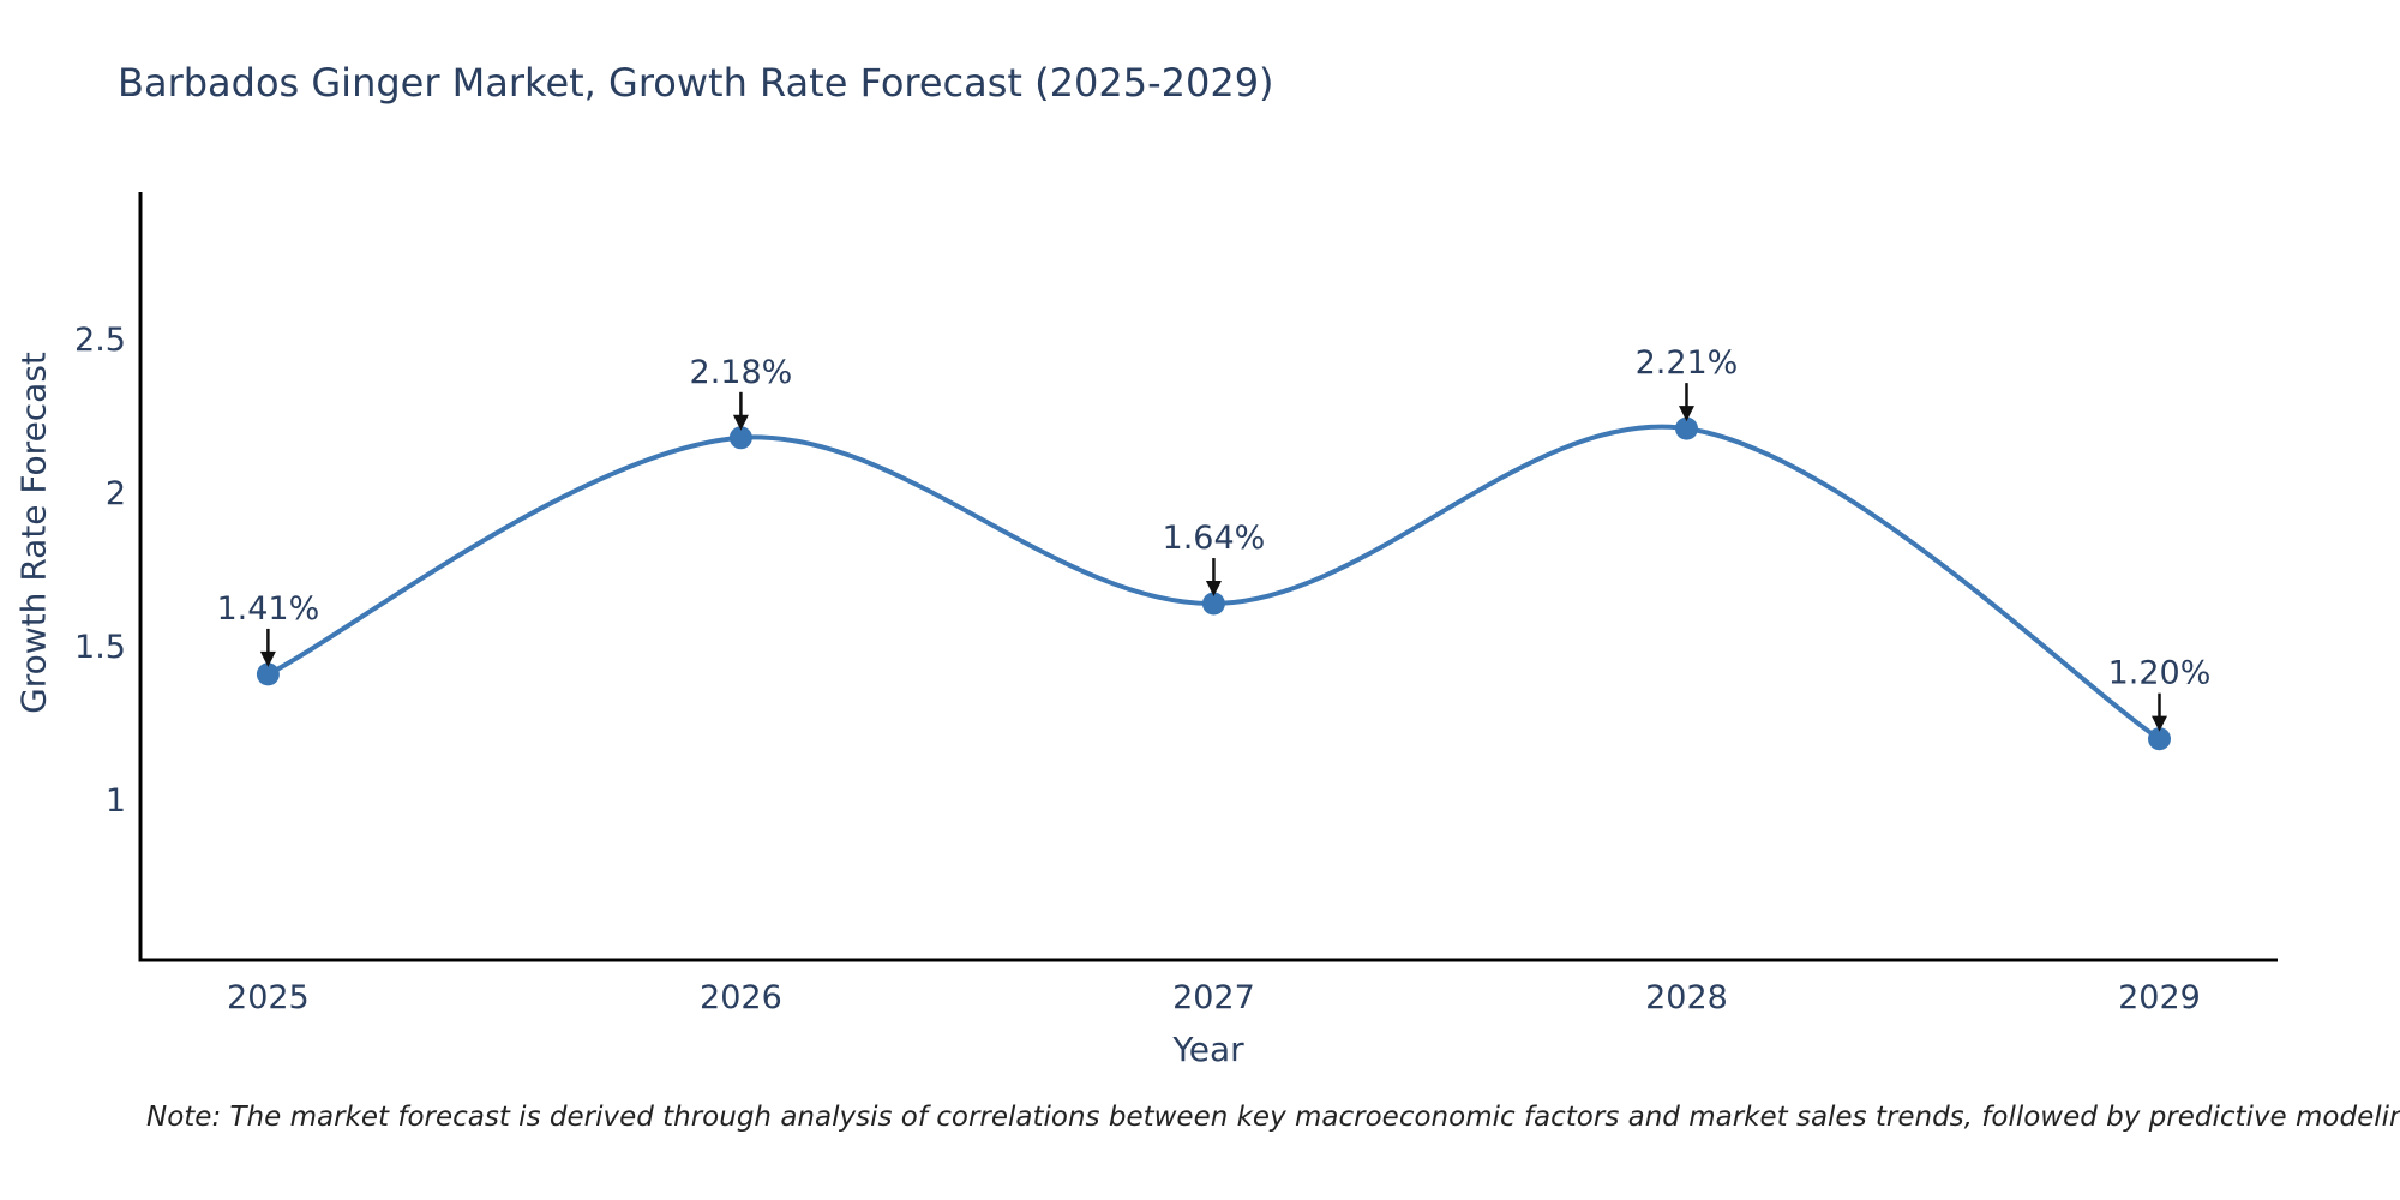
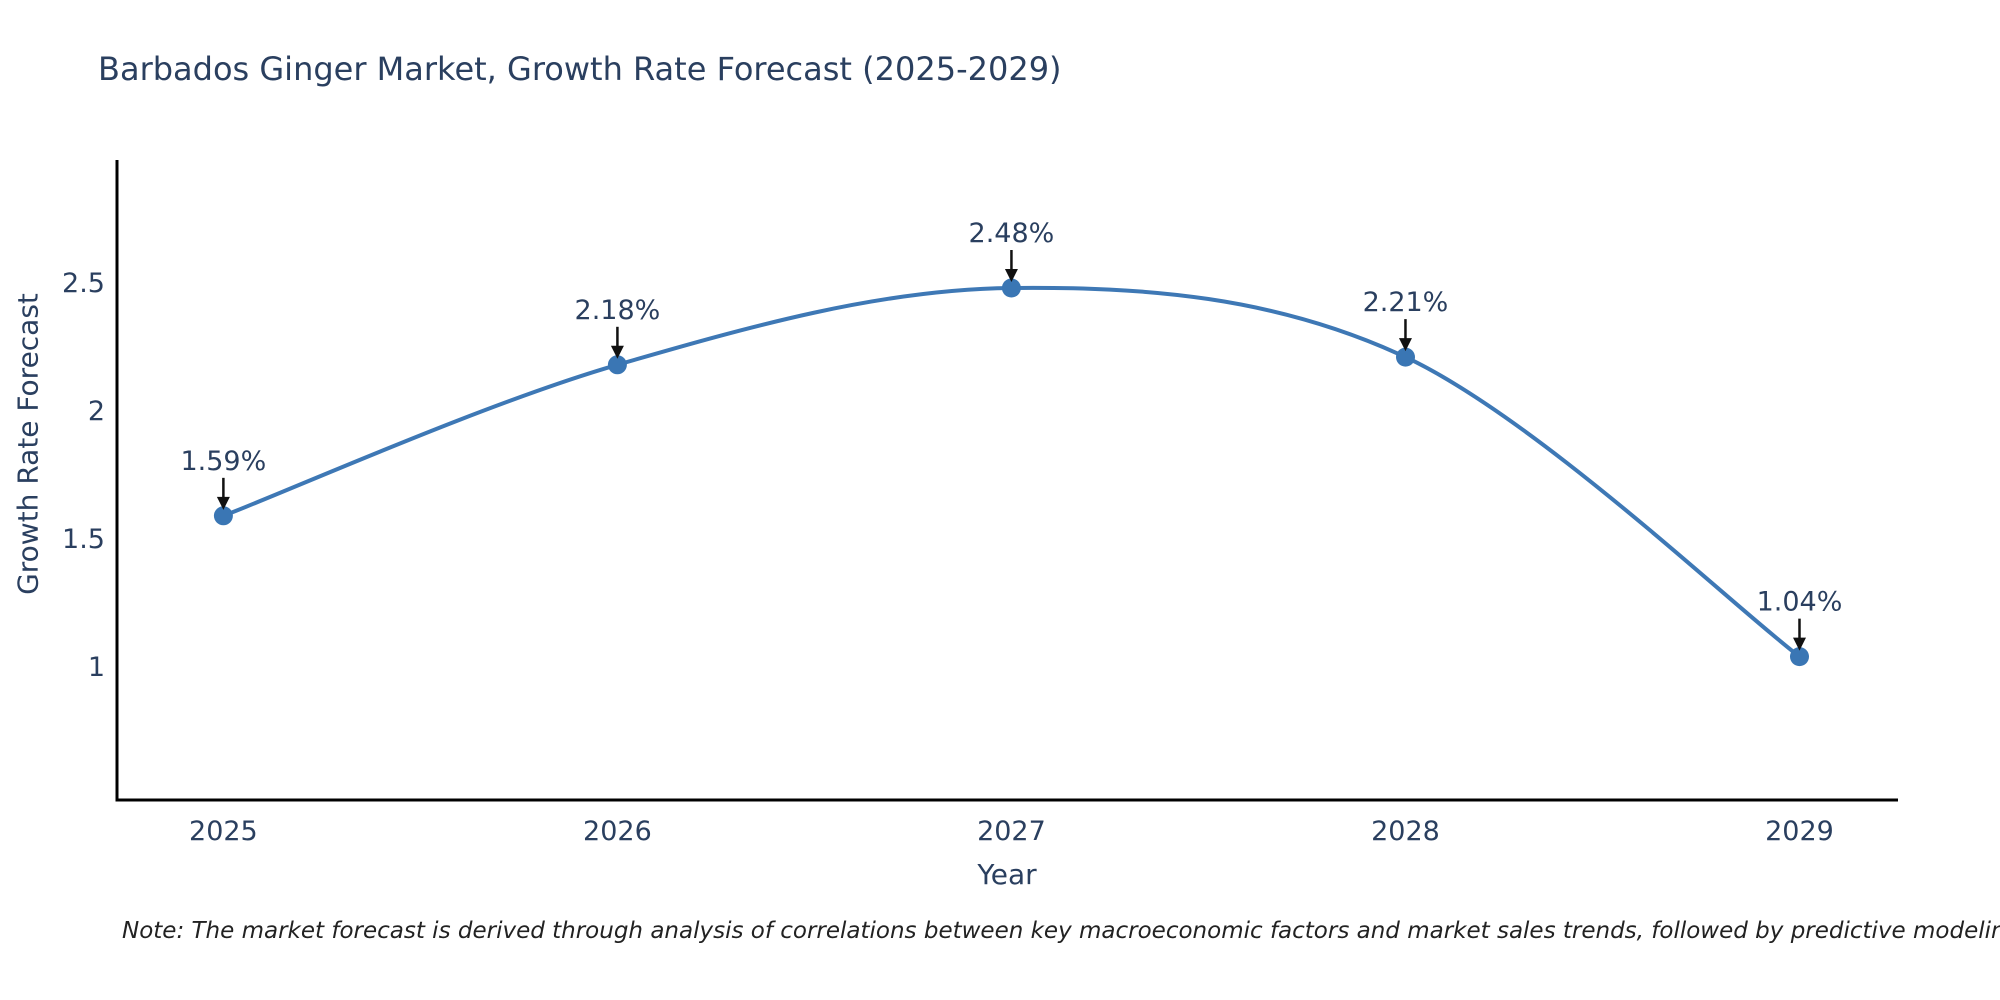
2025: 1.41% -> 1.59%
2027: 1.64% -> 2.48%
2029: 1.20% -> 1.04%
